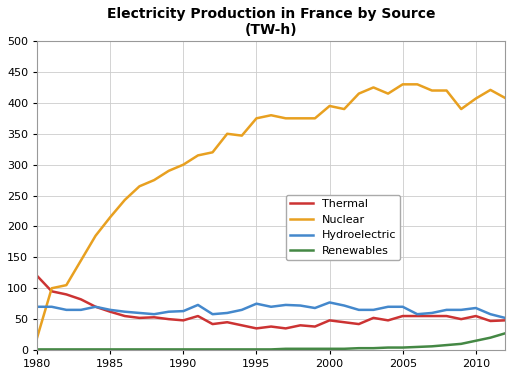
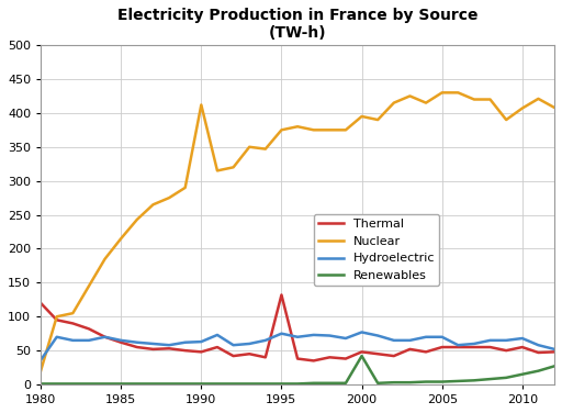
Hydroelectric/1980: 70 -> 36
Nuclear/1990: 300 -> 412
Thermal/1995: 35 -> 132
Renewables/2000: 2 -> 42
